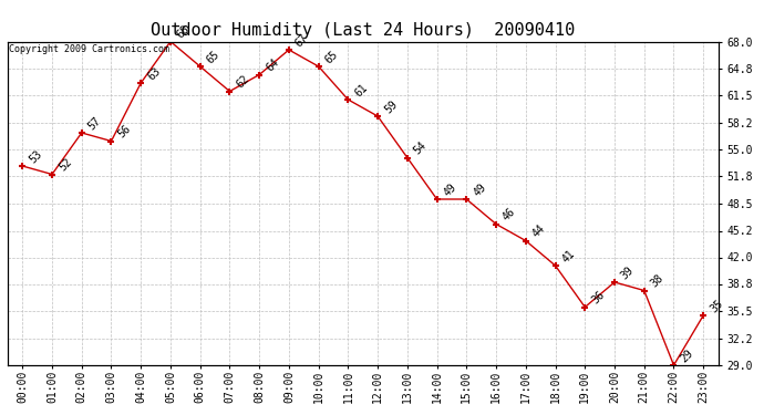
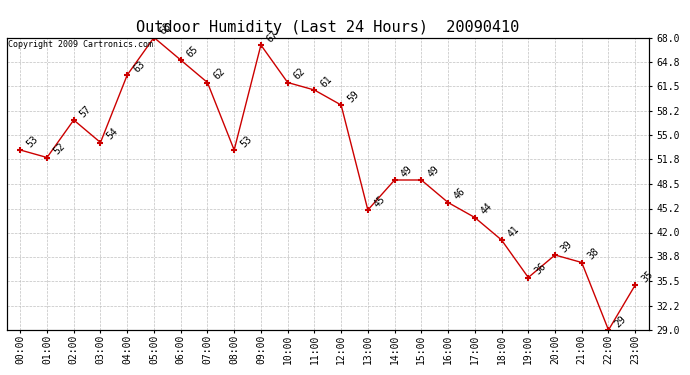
03:00: 56 -> 54
08:00: 64 -> 53
10:00: 65 -> 62
13:00: 54 -> 45
